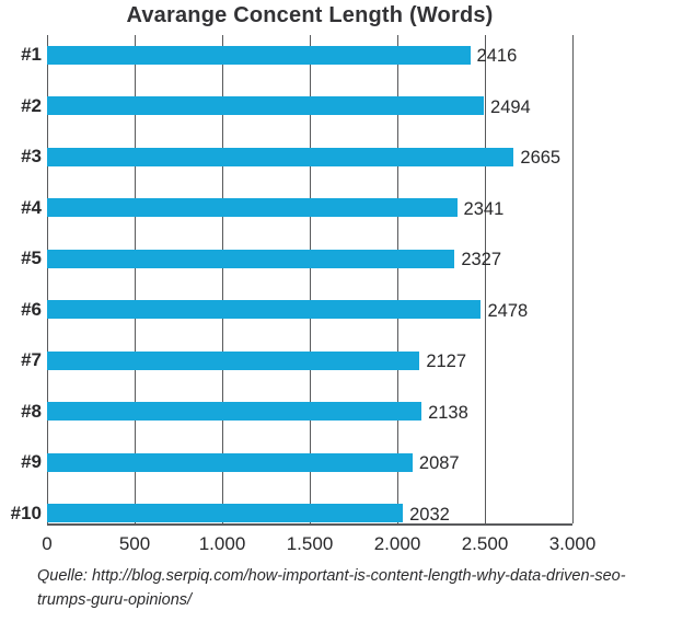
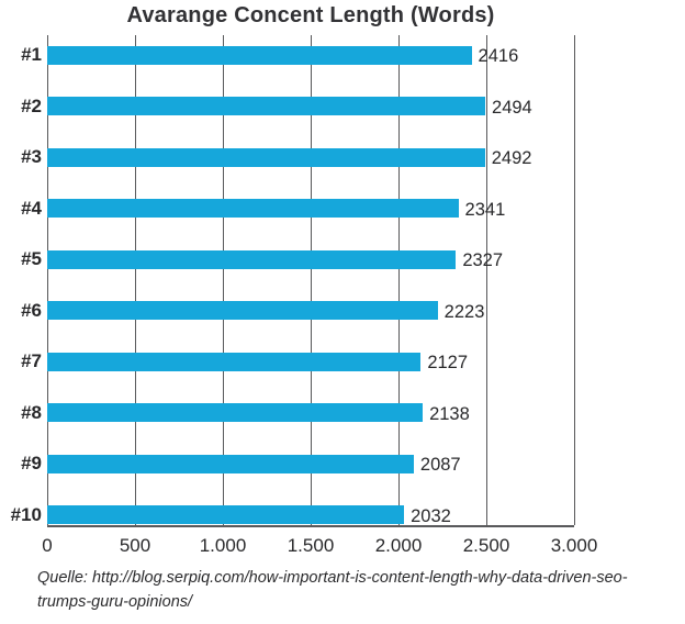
#3: 2665 -> 2492
#6: 2478 -> 2223
